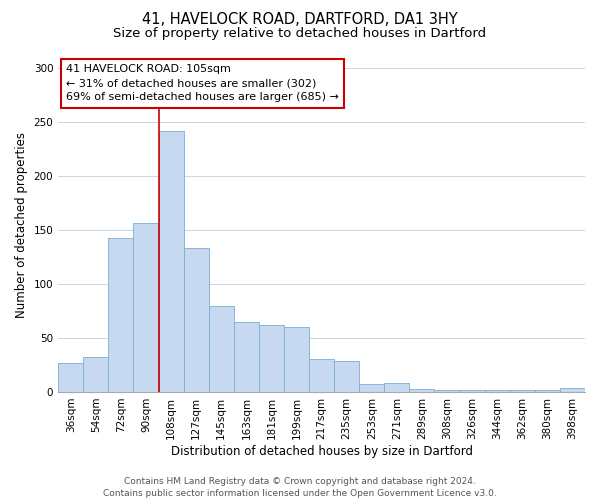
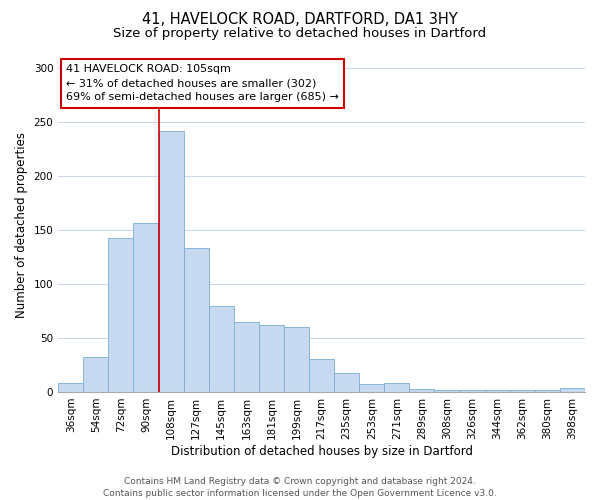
36sqm: 27 -> 8
235sqm: 29 -> 18
